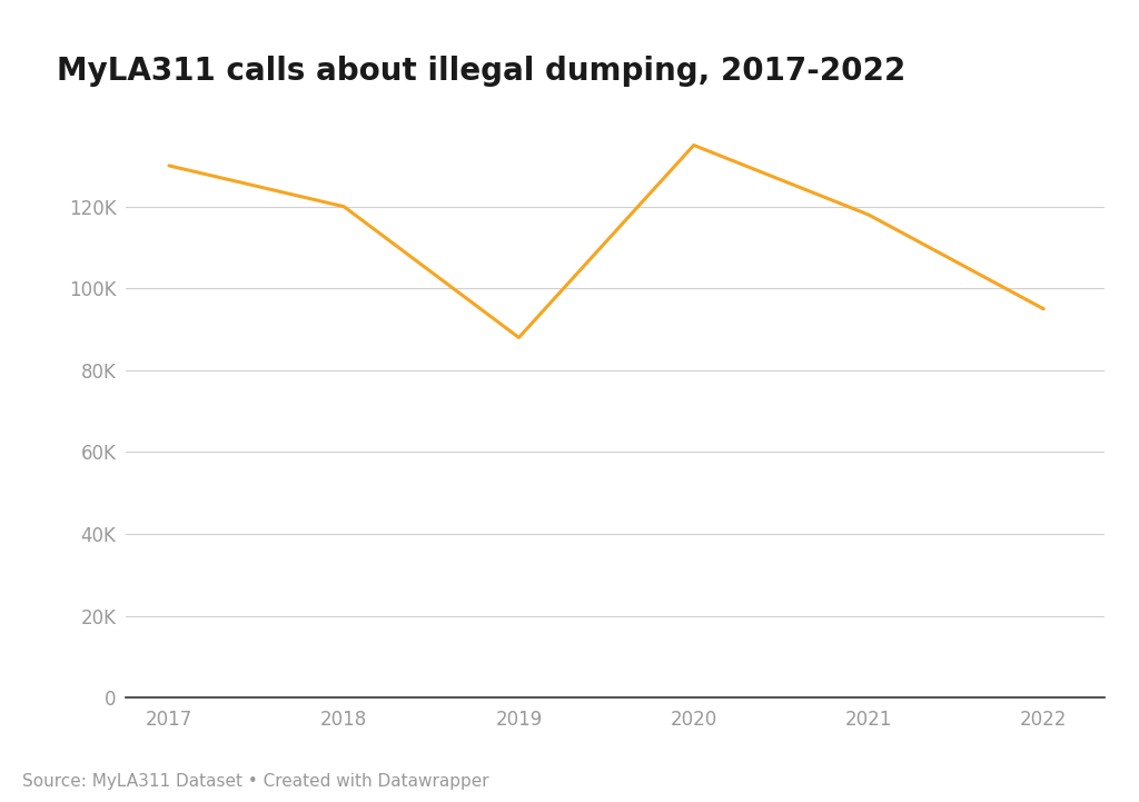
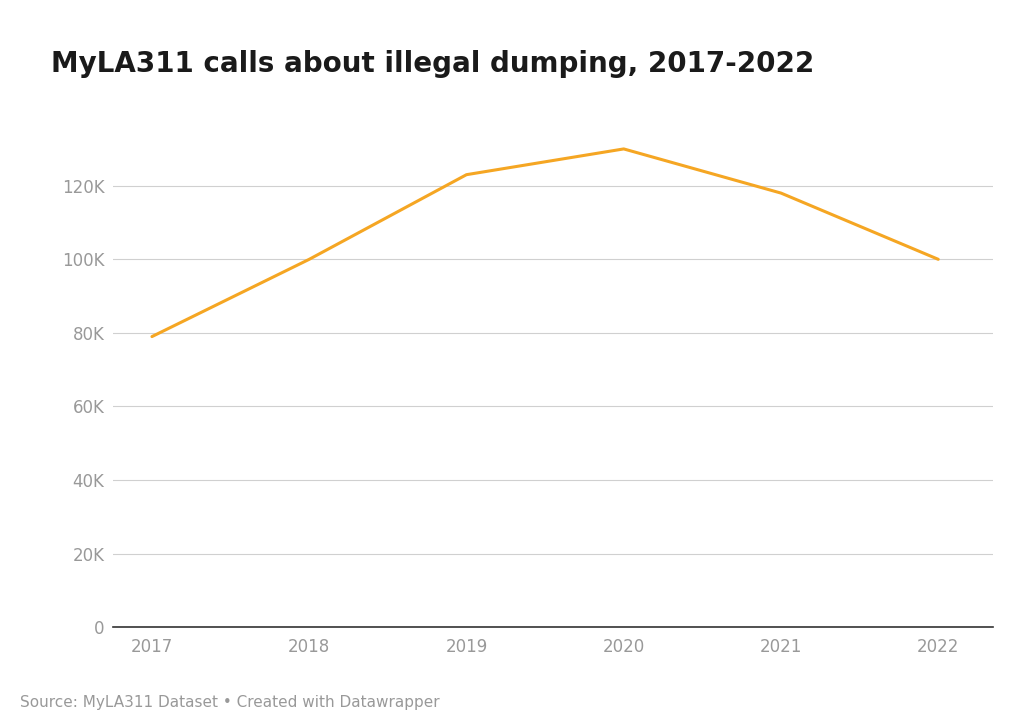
2017: 130K -> 79K
2018: 120K -> 100K
2019: 88K -> 123K
2020: 135K -> 130K
2022: 95K -> 100K
